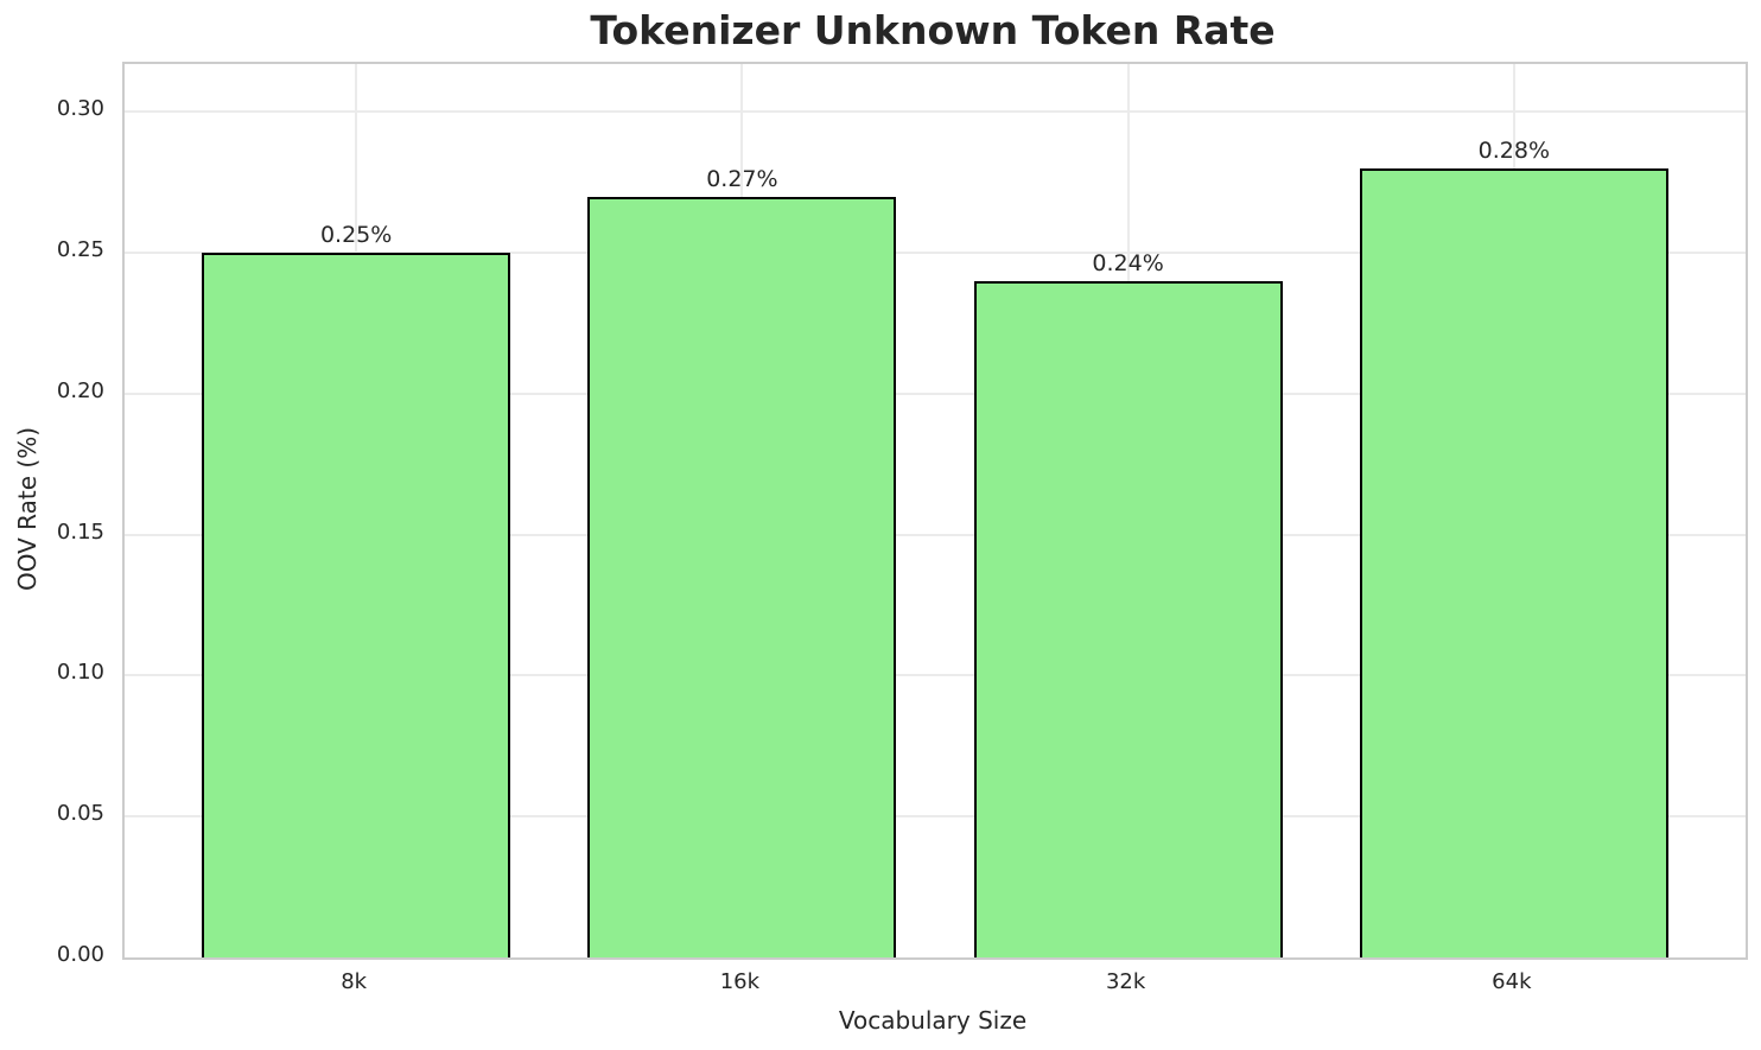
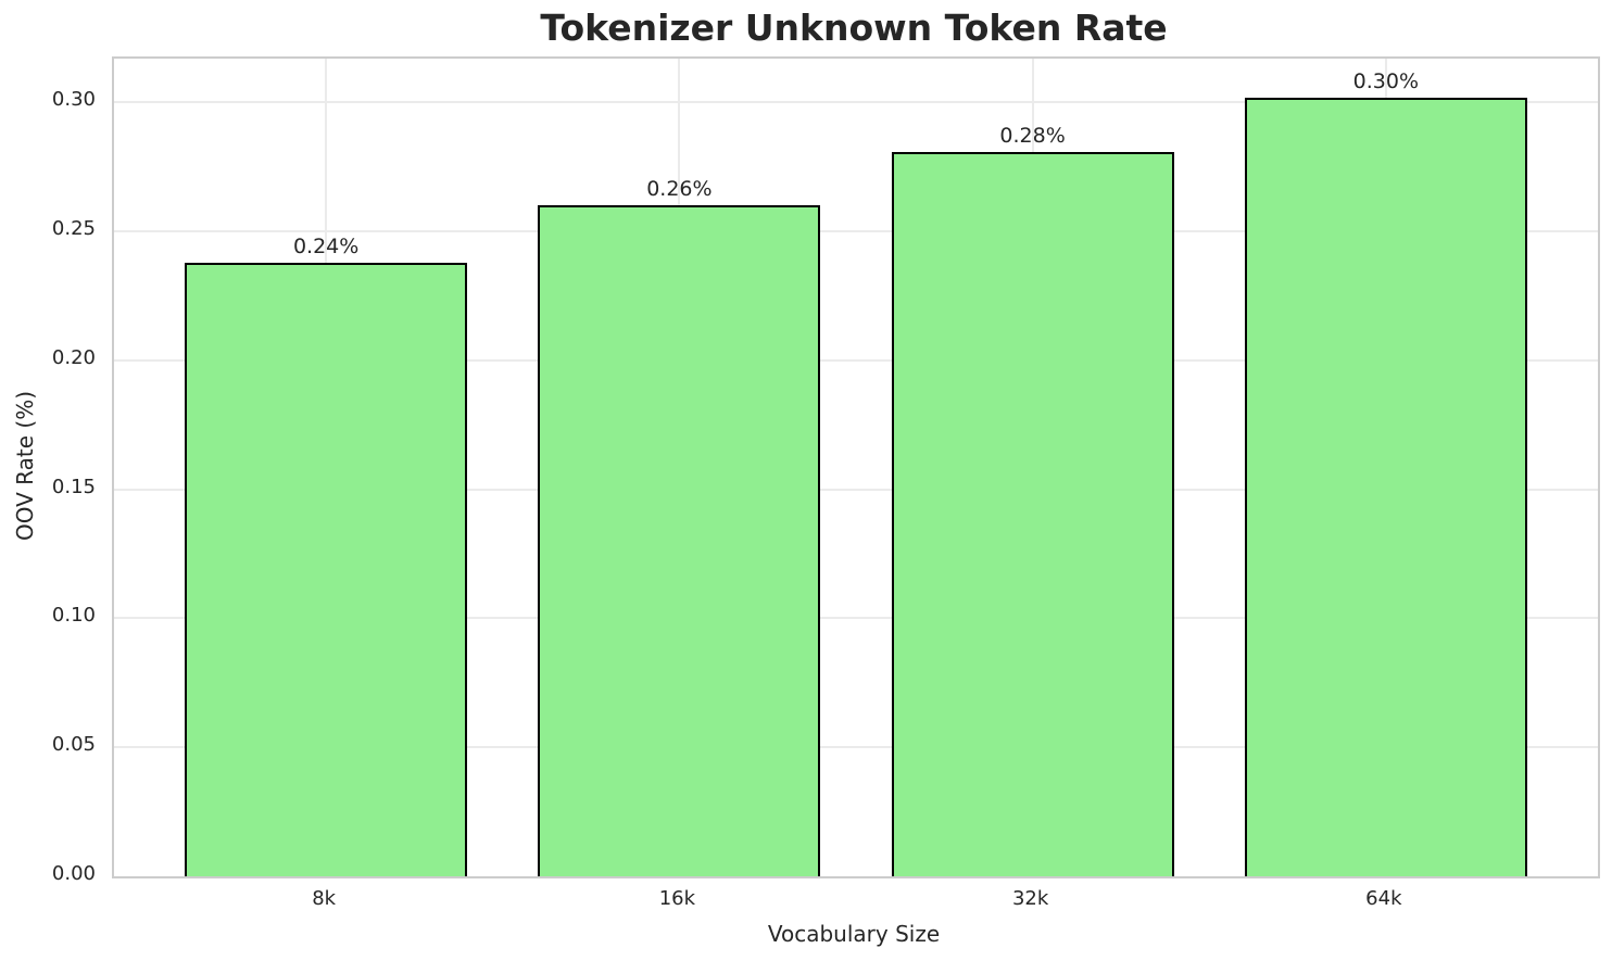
8k: 0.25% -> 0.24%
16k: 0.27% -> 0.26%
32k: 0.24% -> 0.28%
64k: 0.28% -> 0.30%
